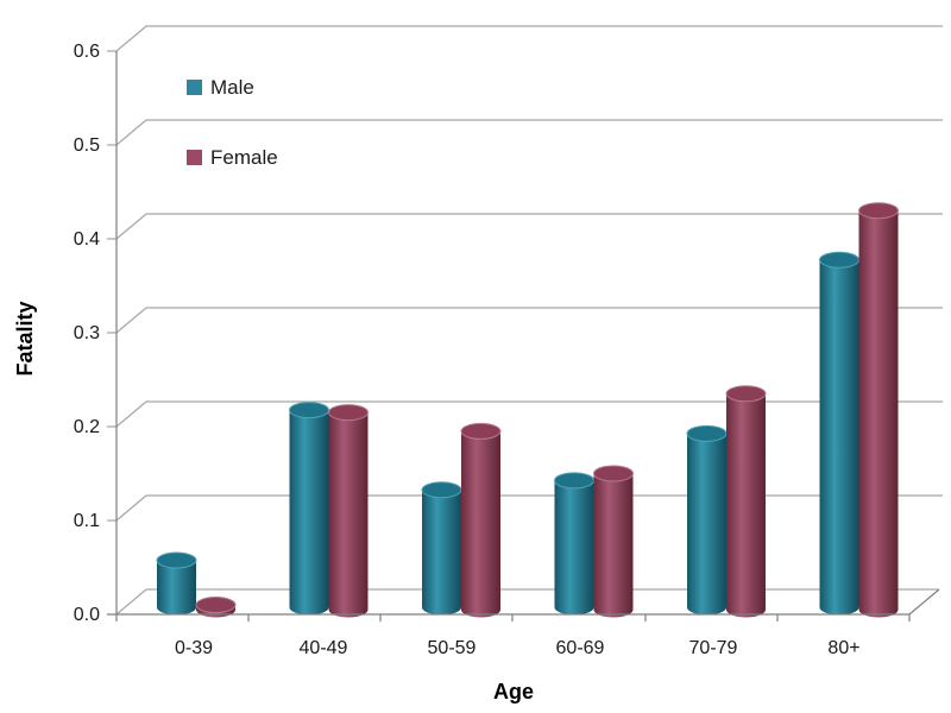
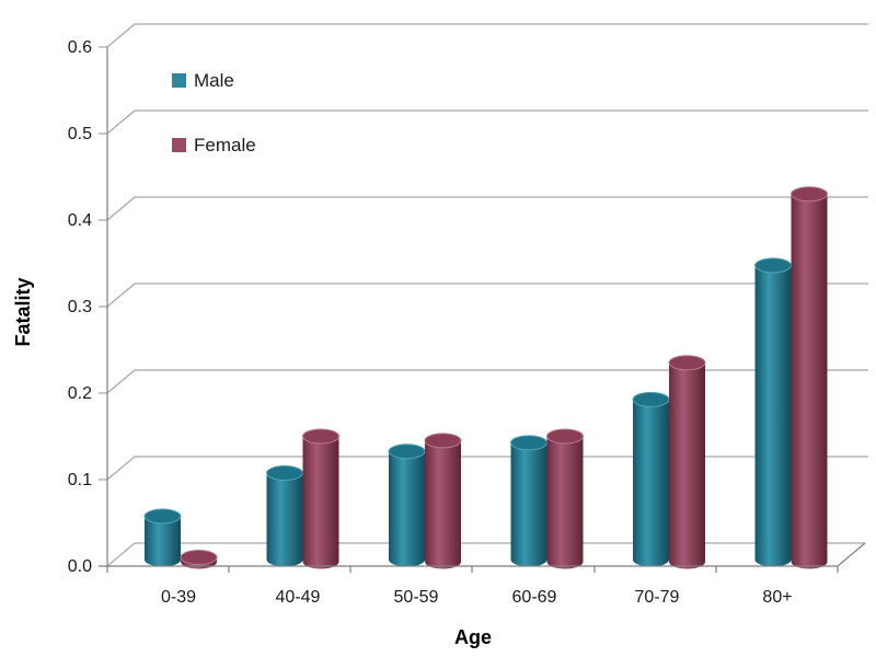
Male/40-49: 0.21 -> 0.10
Female/40-49: 0.21 -> 0.14
Female/50-59: 0.19 -> 0.14
Male/80+: 0.37 -> 0.34
